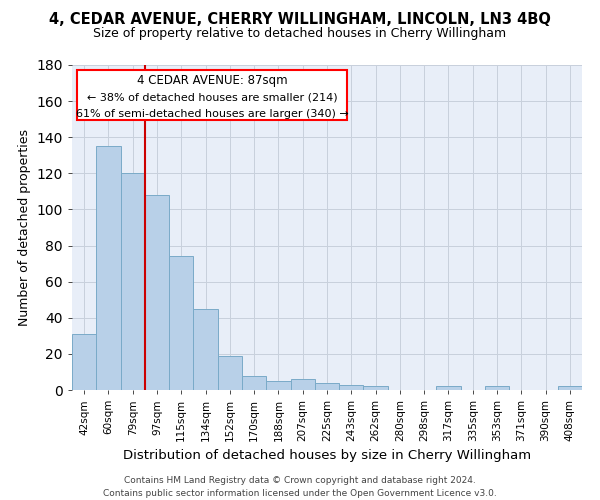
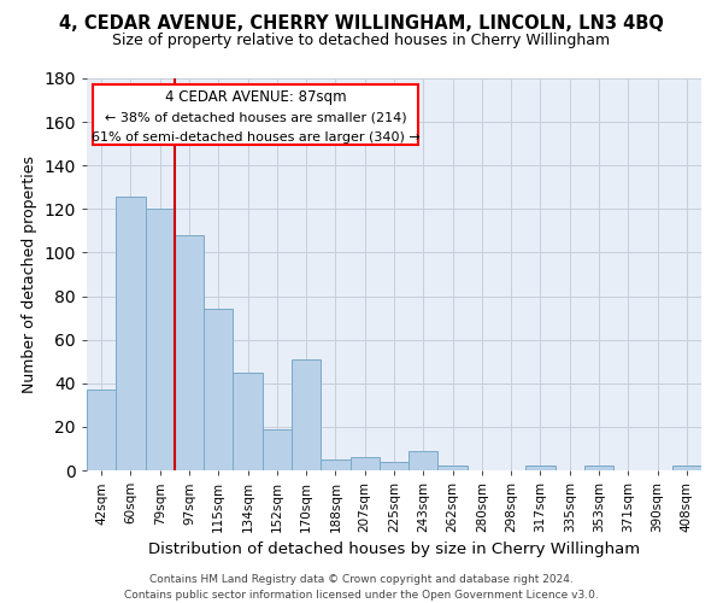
42sqm: 31 -> 37
60sqm: 135 -> 126
170sqm: 8 -> 51
243sqm: 3 -> 9
